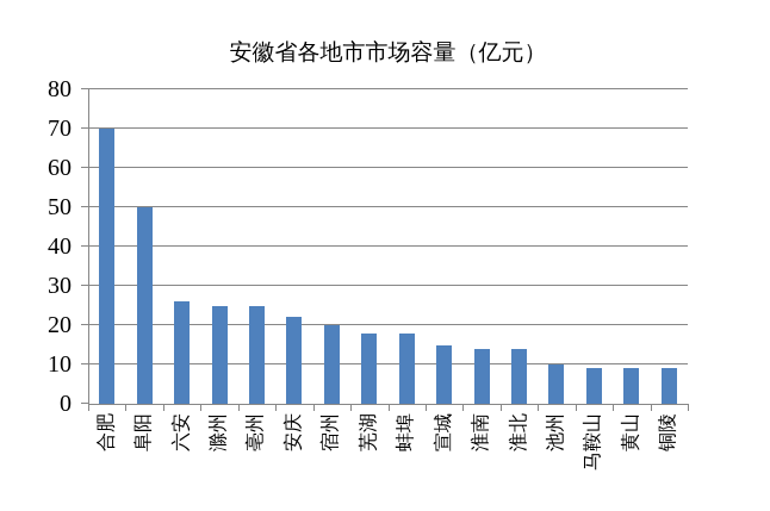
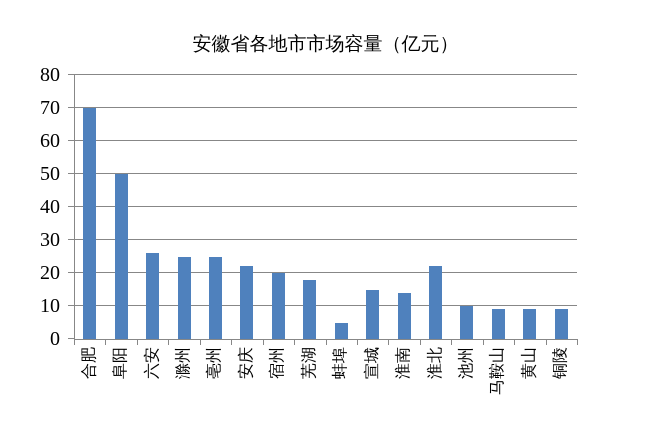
蚌埠: 18 -> 5
淮北: 14 -> 22
